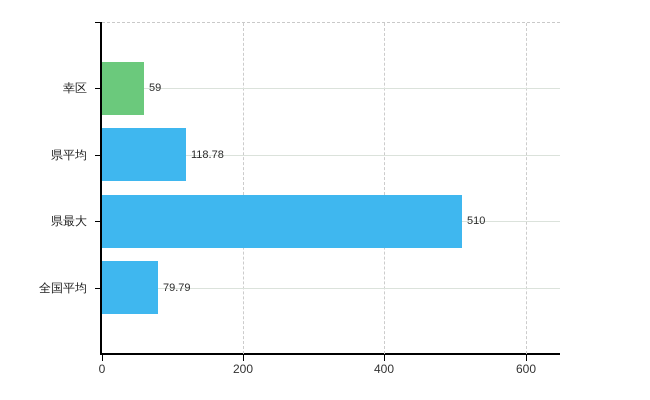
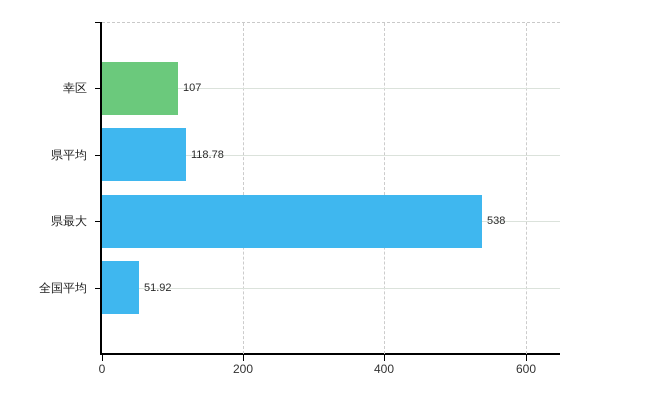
幸区: 59 -> 107
県最大: 510 -> 538
全国平均: 79.79 -> 51.92
